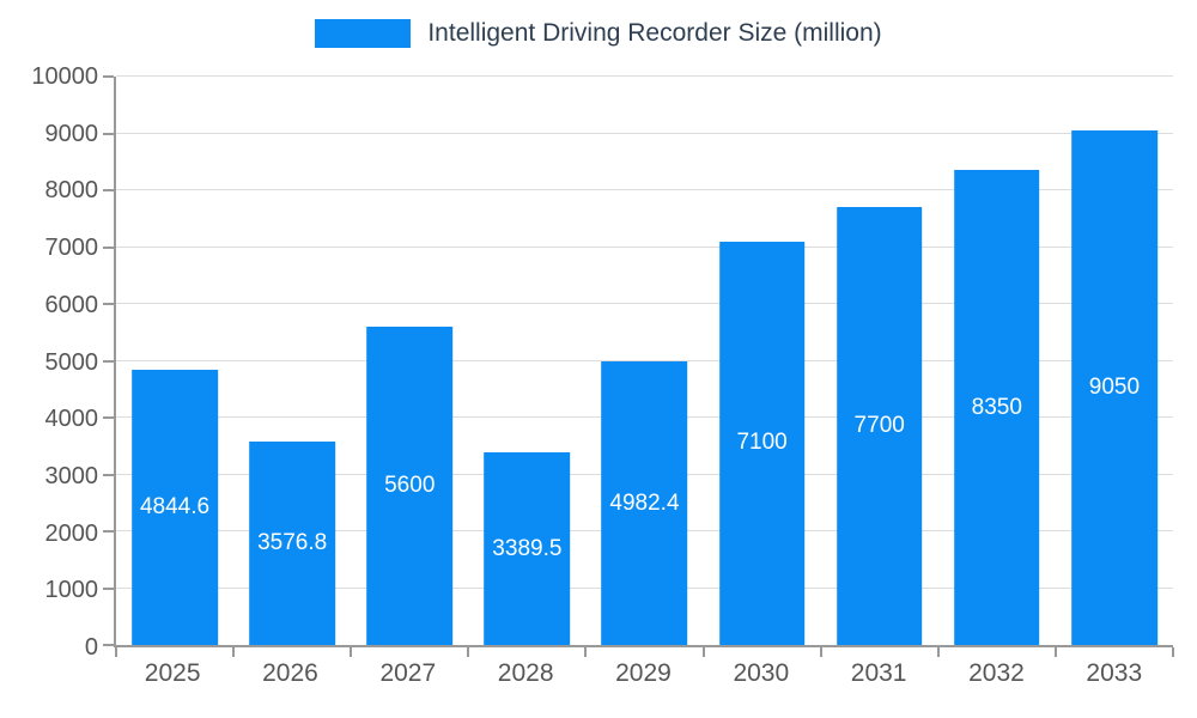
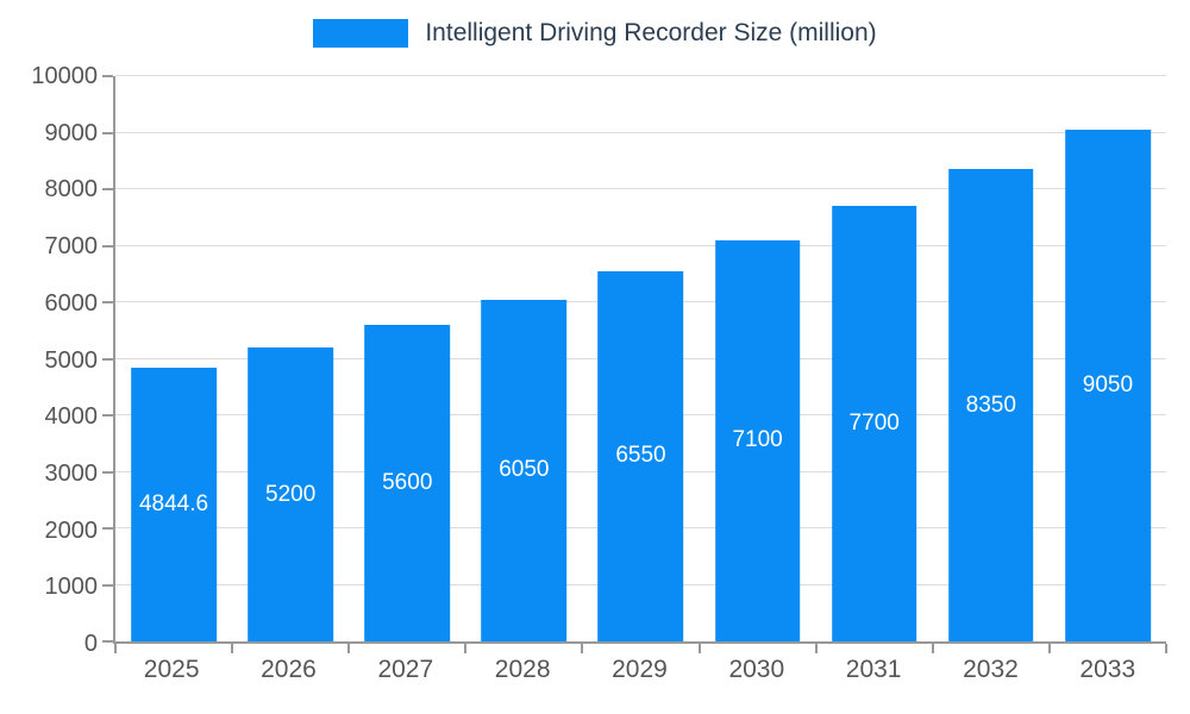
2026: 3576.8 -> 5200
2028: 3389.5 -> 6050
2029: 4982.4 -> 6550
